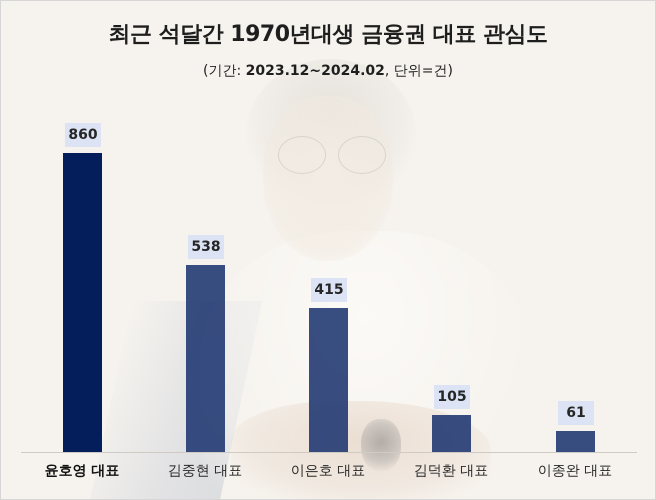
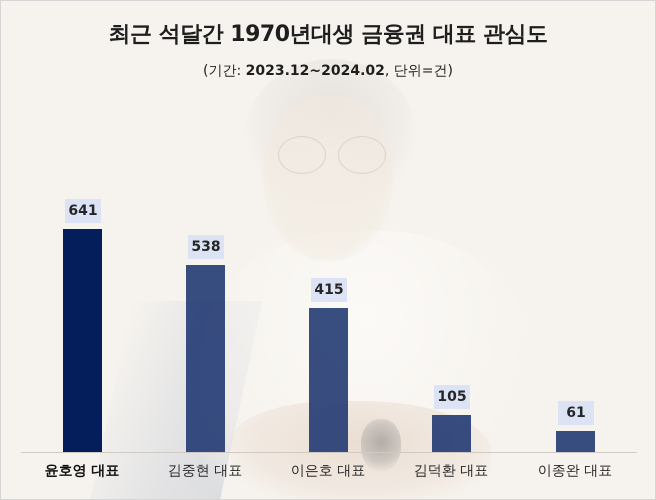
윤호영 대표: 860 -> 641
